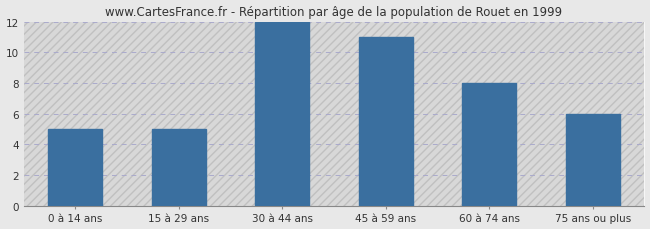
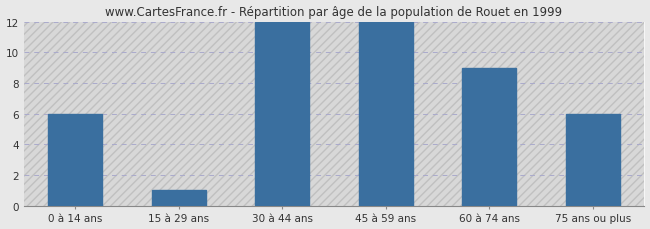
0 à 14 ans: 5 -> 6
15 à 29 ans: 5 -> 1
45 à 59 ans: 11 -> 12
60 à 74 ans: 8 -> 9
